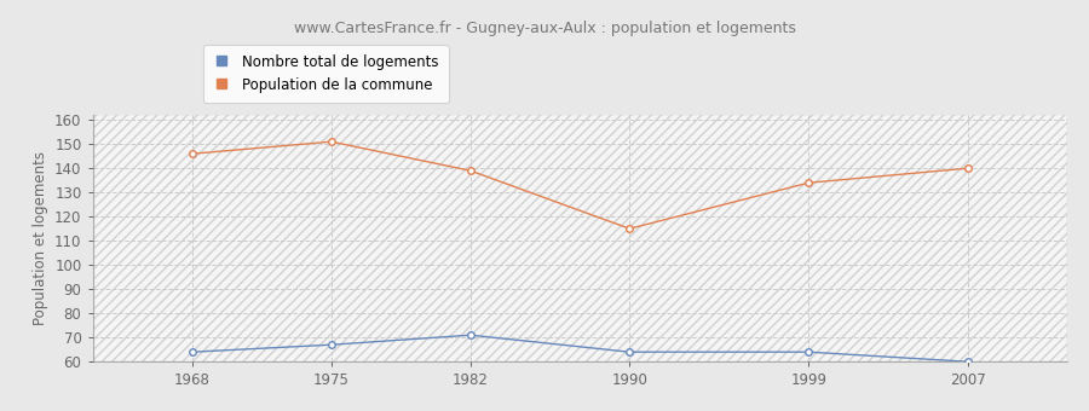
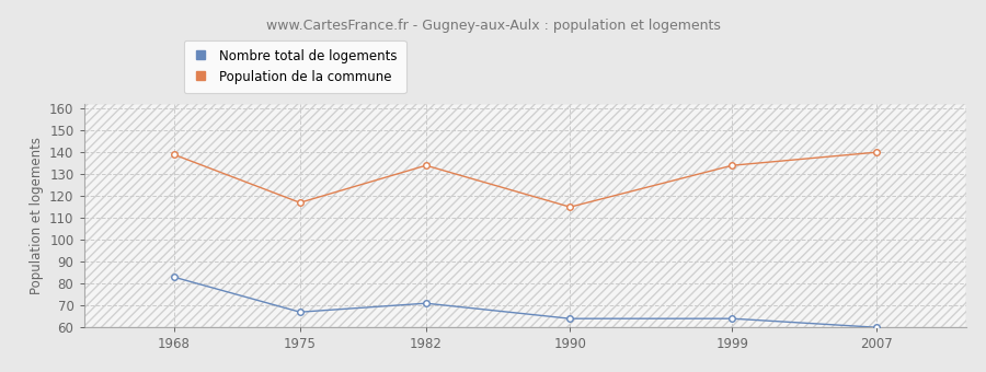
Nombre total de logements/1968: 64 -> 83
Population de la commune/1968: 146 -> 139
Population de la commune/1975: 151 -> 117
Population de la commune/1982: 139 -> 134
